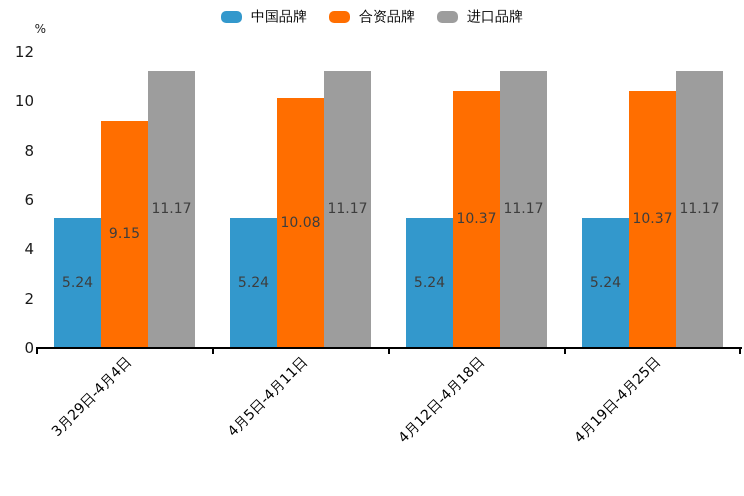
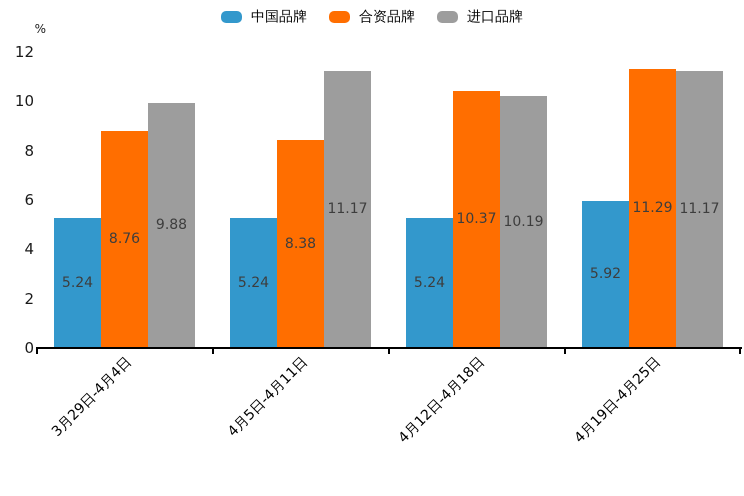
合资品牌/3月29日-4月4日: 9.15 -> 8.76
进口品牌/3月29日-4月4日: 11.17 -> 9.88
合资品牌/4月5日-4月11日: 10.08 -> 8.38
进口品牌/4月12日-4月18日: 11.17 -> 10.19
中国品牌/4月19日-4月25日: 5.24 -> 5.92
合资品牌/4月19日-4月25日: 10.37 -> 11.29
